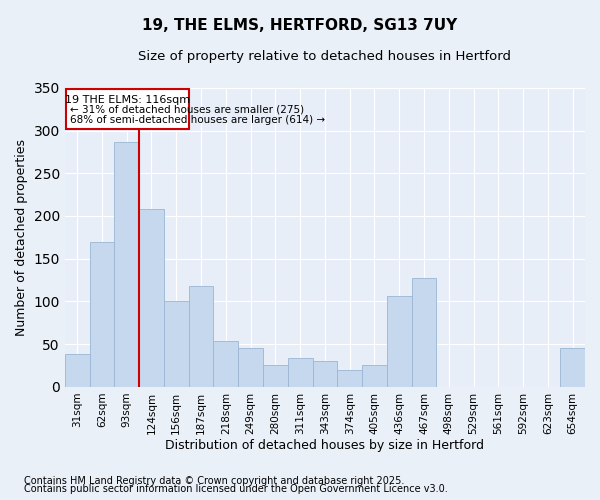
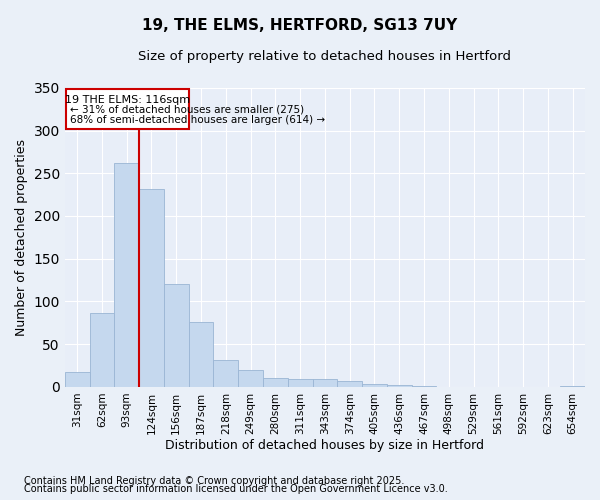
31sqm: 38 -> 18
62sqm: 170 -> 87
93sqm: 286 -> 262
124sqm: 208 -> 232
156sqm: 100 -> 120
187sqm: 118 -> 76
218sqm: 54 -> 32
249sqm: 46 -> 20
280sqm: 26 -> 10
311sqm: 34 -> 9
343sqm: 30 -> 9
374sqm: 20 -> 7
405sqm: 26 -> 3
436sqm: 106 -> 2
467sqm: 128 -> 1
654sqm: 46 -> 1
